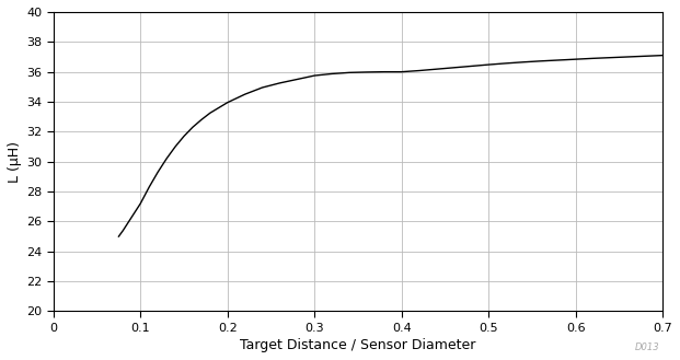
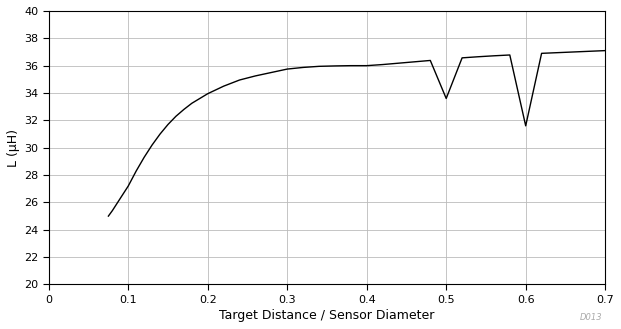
0.5: 36.5 -> 33.6
0.6: 36.8 -> 31.6
